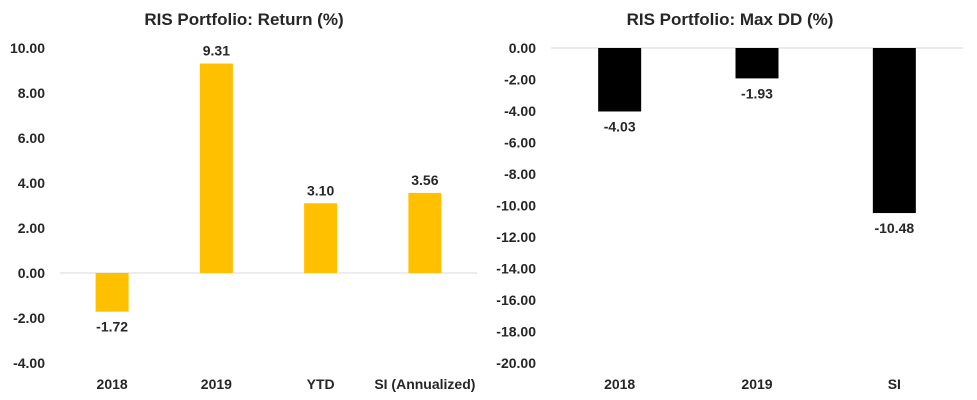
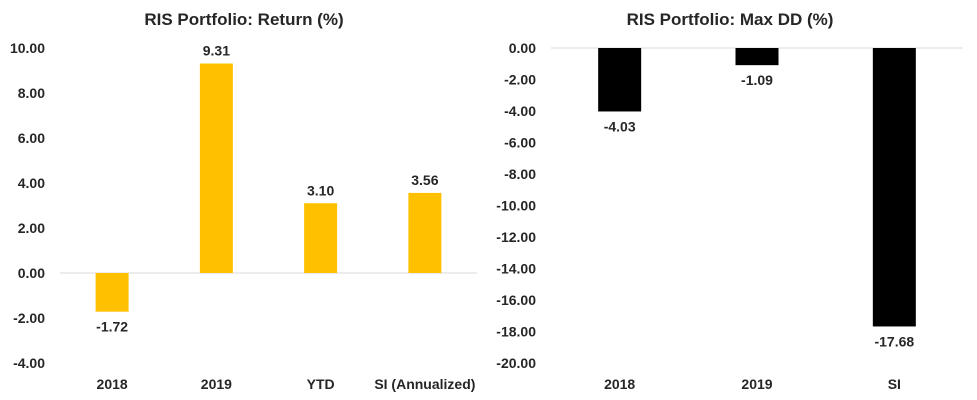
RIS Portfolio: Max DD (%)/2019: -1.93 -> -1.09
RIS Portfolio: Max DD (%)/SI: -10.48 -> -17.68
